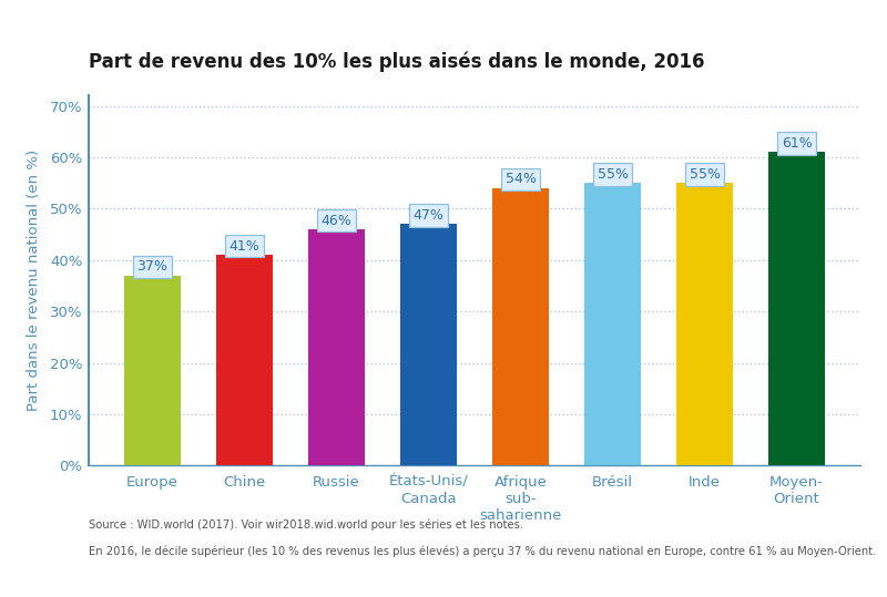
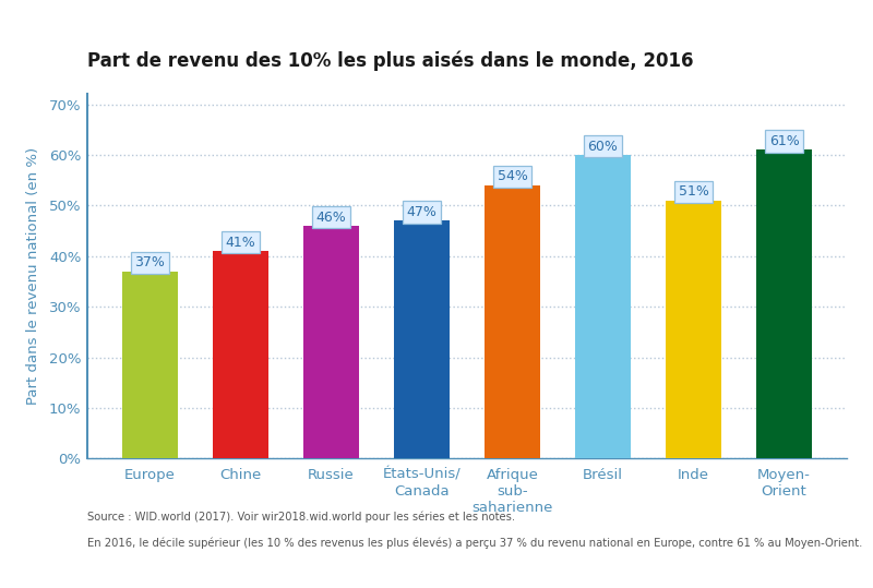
Brésil: 55% -> 60%
Inde: 55% -> 51%
